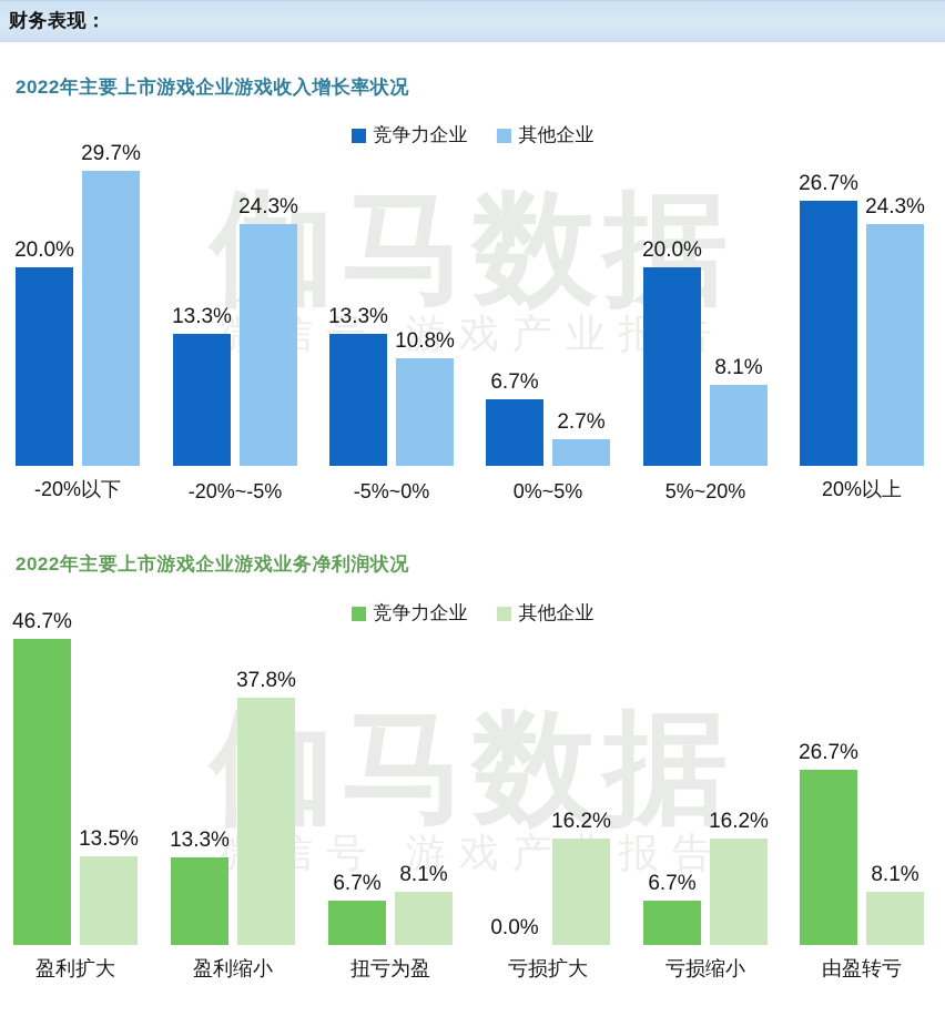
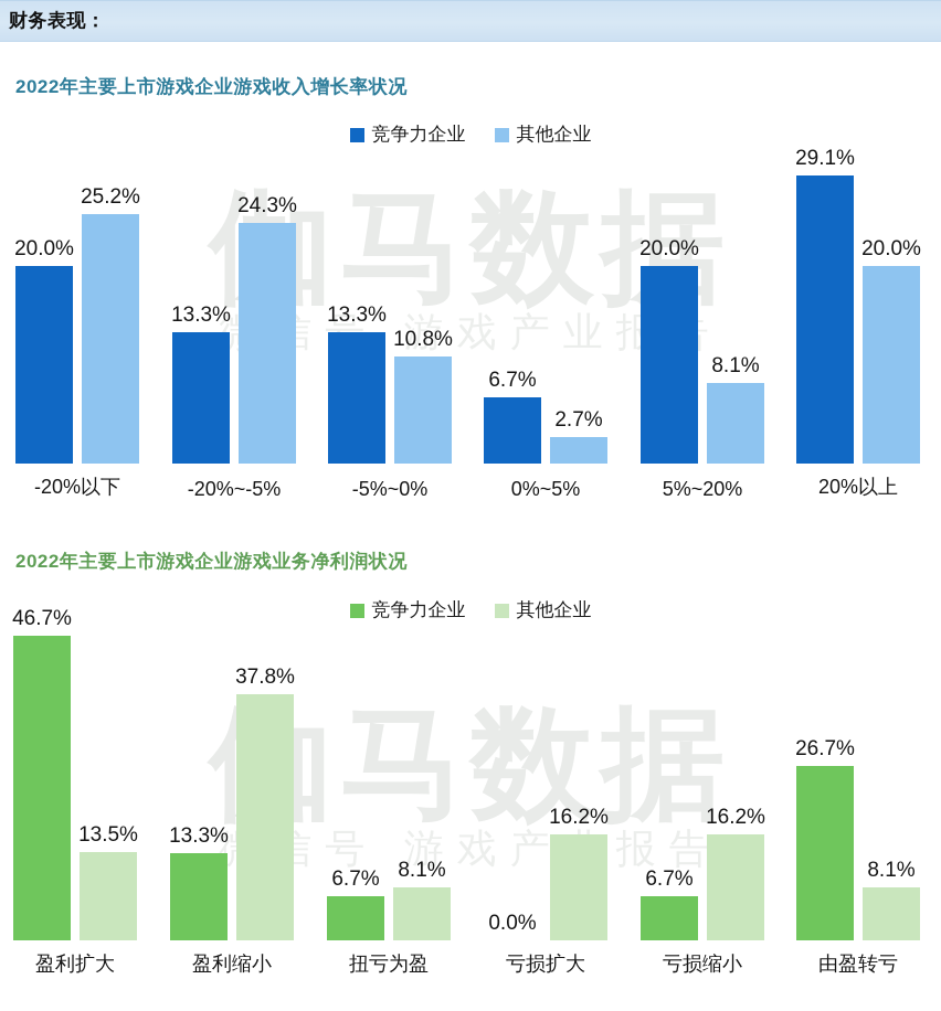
2022年主要上市游戏企业游戏收入增长率状况/其他企业/-20%以下: 29.7% -> 25.2%
2022年主要上市游戏企业游戏收入增长率状况/竞争力企业/20%以上: 26.7% -> 29.1%
2022年主要上市游戏企业游戏收入增长率状况/其他企业/20%以上: 24.3% -> 20.0%
